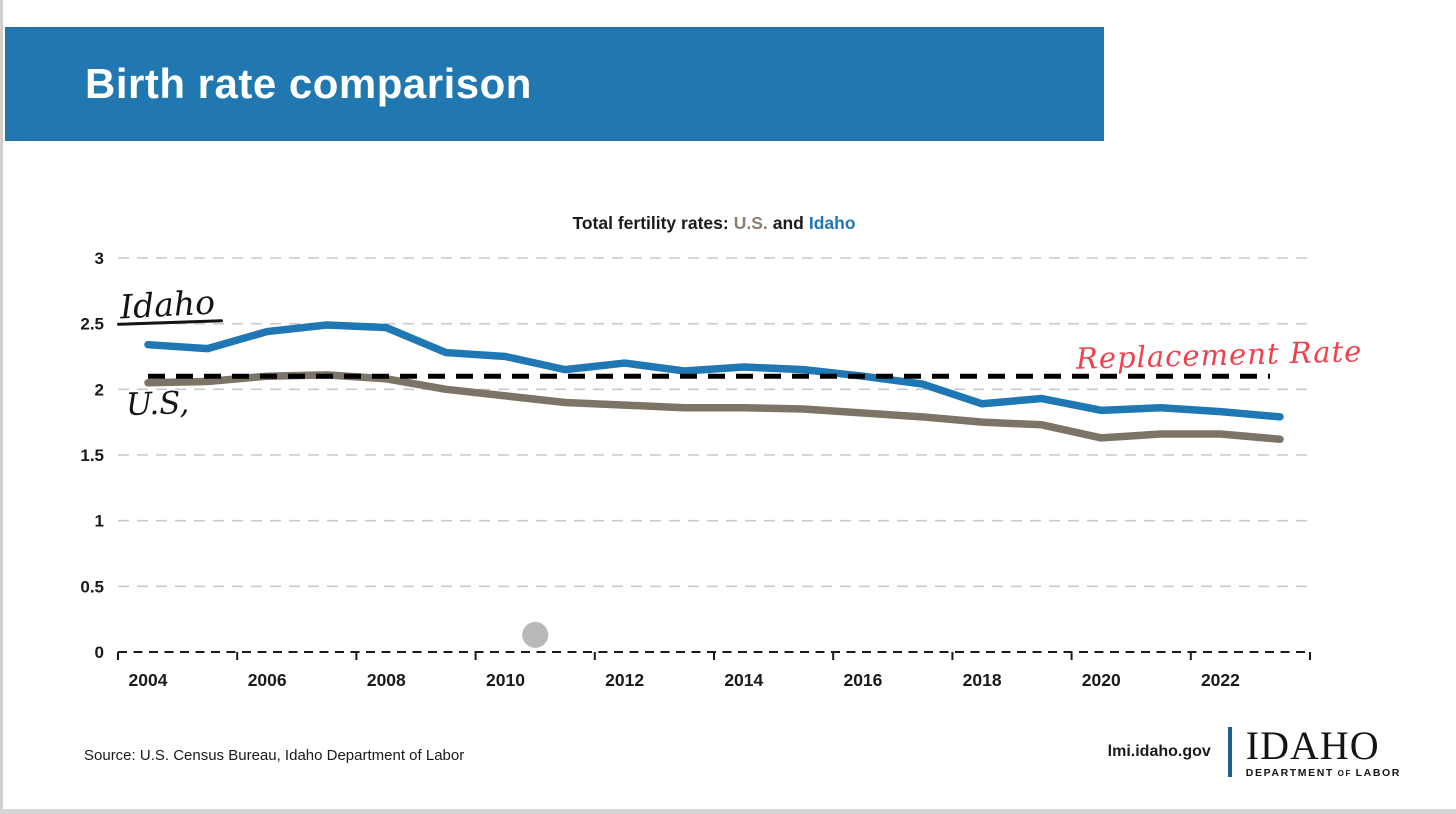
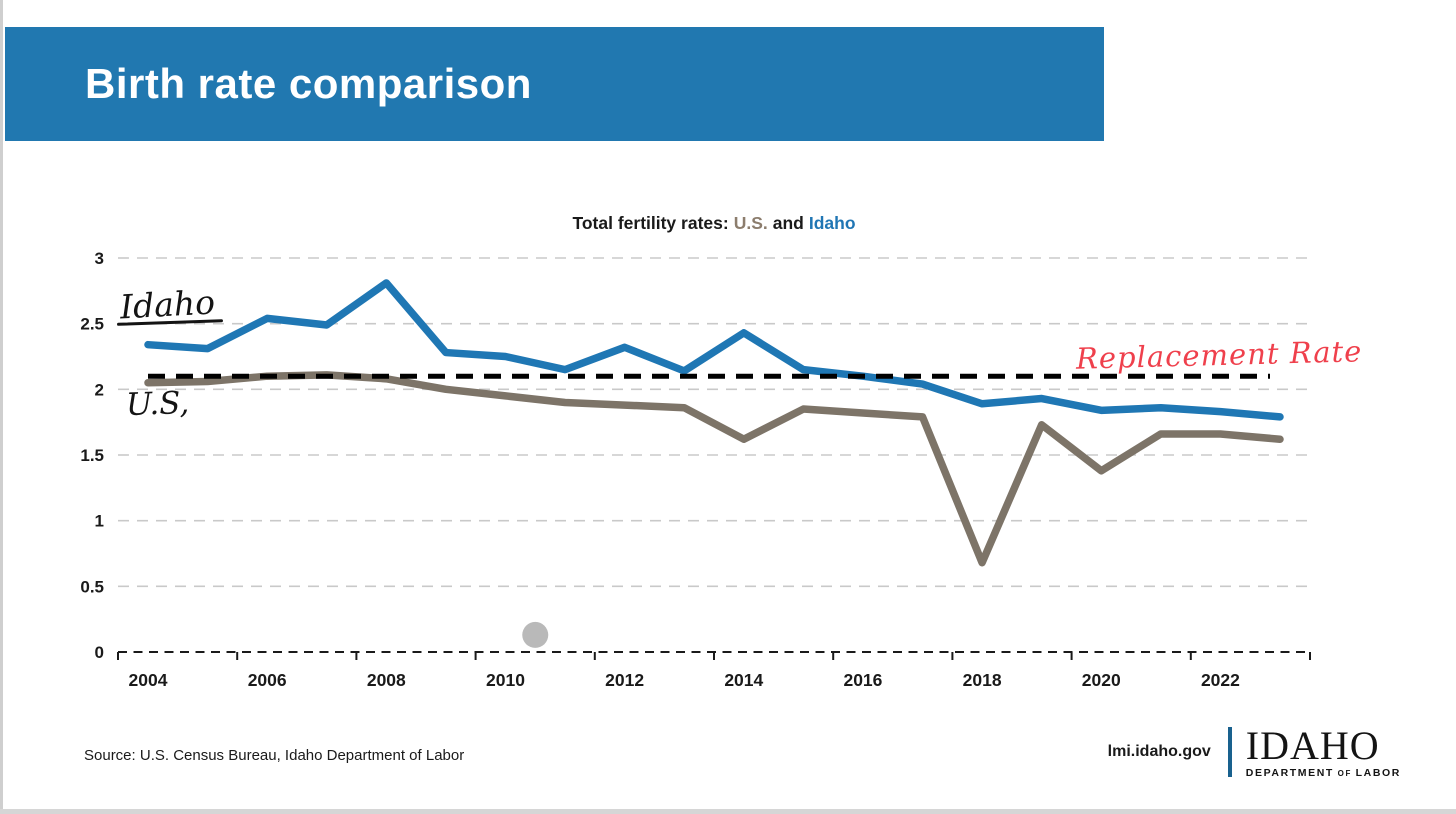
Idaho/2006: 2.44 -> 2.54
Idaho/2008: 2.47 -> 2.81
Idaho/2012: 2.20 -> 2.32
Idaho/2014: 2.17 -> 2.43
U.S./2014: 1.86 -> 1.62
U.S./2018: 1.75 -> 0.68
U.S./2020: 1.63 -> 1.38
